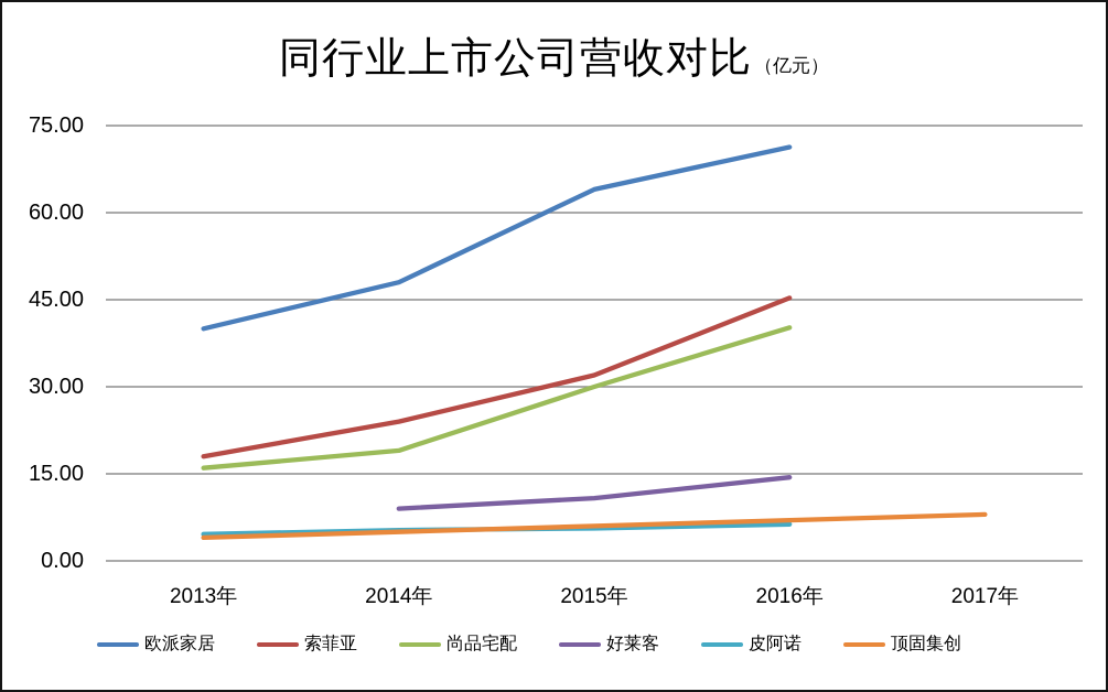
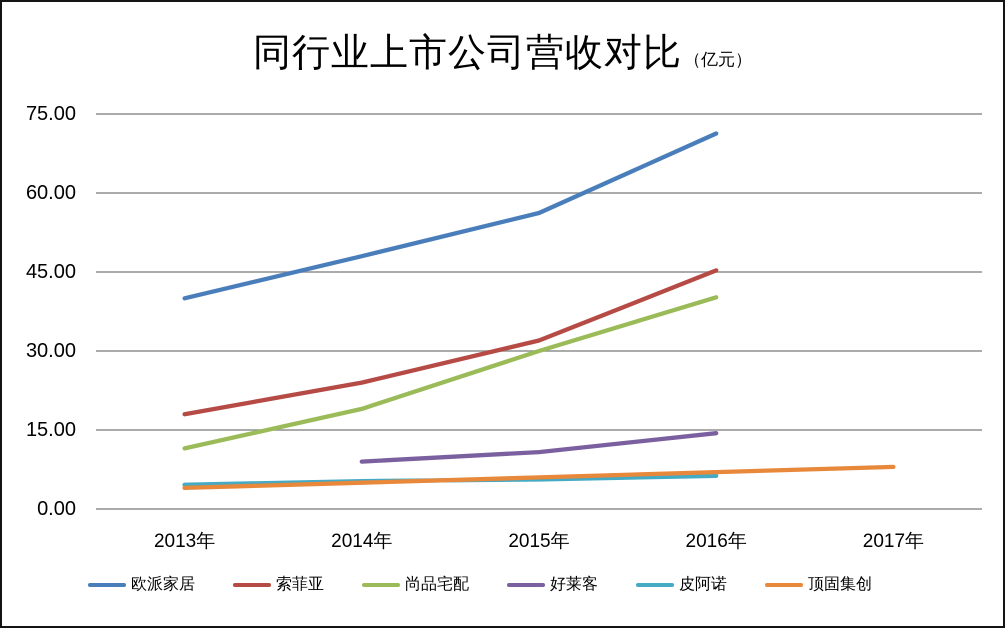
尚品宅配/2013年: 16 -> 12
欧派家居/2015年: 64 -> 56
